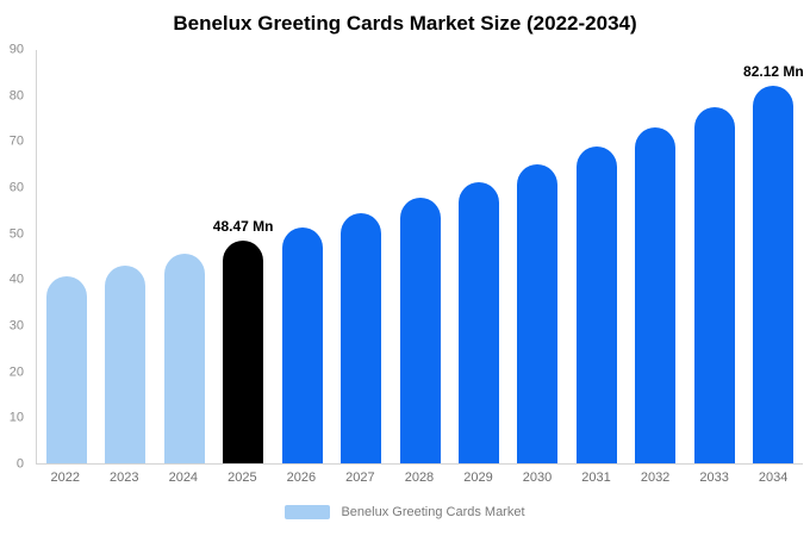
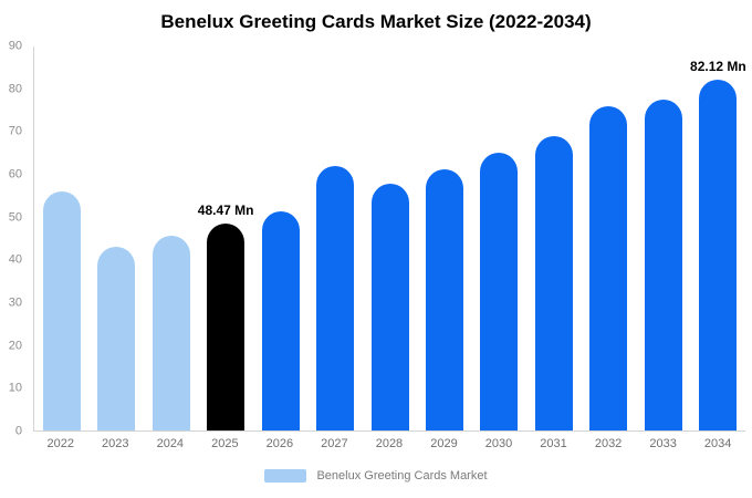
2022: 41 -> 56
2027: 54 -> 62
2032: 73 -> 76
